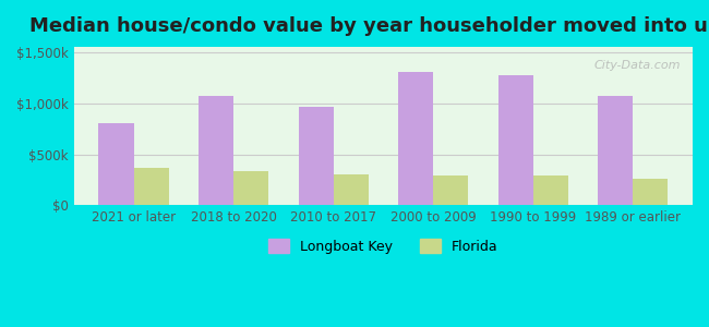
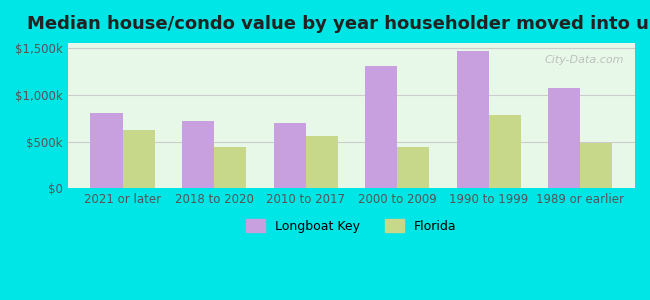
Florida/2021 or later: $370k -> $620k
Longboat Key/2018 to 2020: $1,080k -> $720k
Florida/2018 to 2020: $330k -> $440k
Longboat Key/2010 to 2017: $960k -> $700k
Florida/2010 to 2017: $300k -> $560k
Florida/2000 to 2009: $300k -> $440k
Longboat Key/1990 to 1999: $1,280k -> $1,460k
Florida/1990 to 1999: $300k -> $780k
Florida/1989 or earlier: $260k -> $480k
